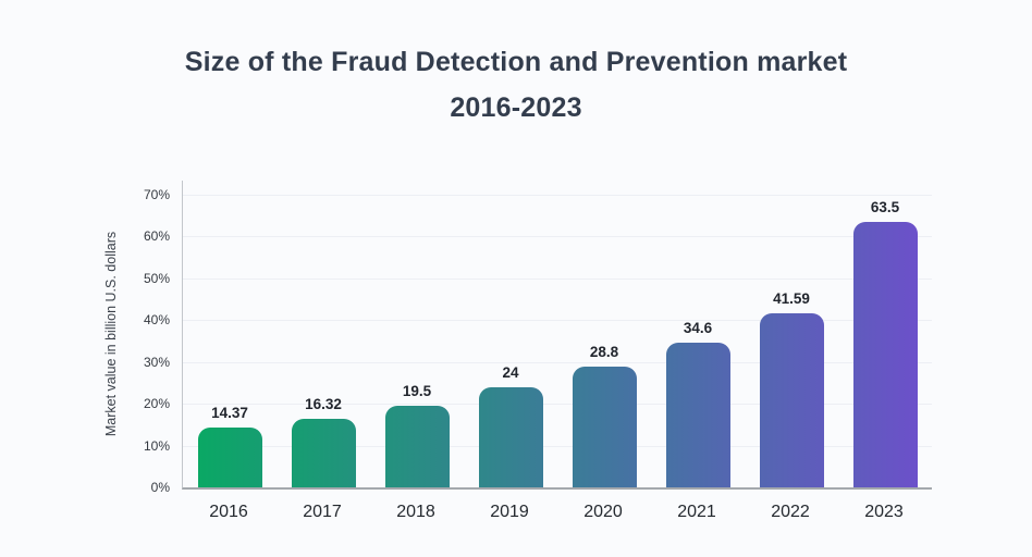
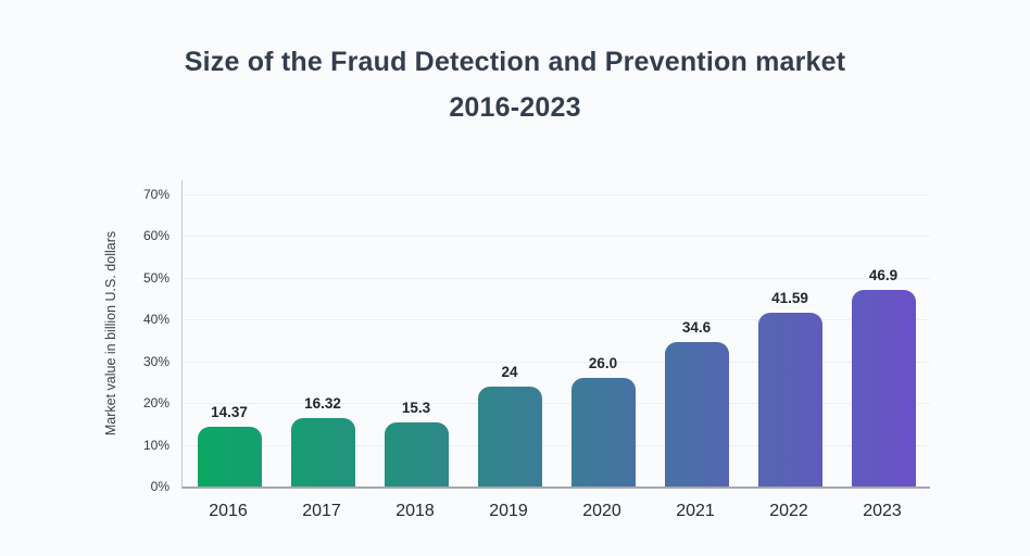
2018: 19.5 -> 15.3
2020: 28.8 -> 26.0
2023: 63.5 -> 46.9
